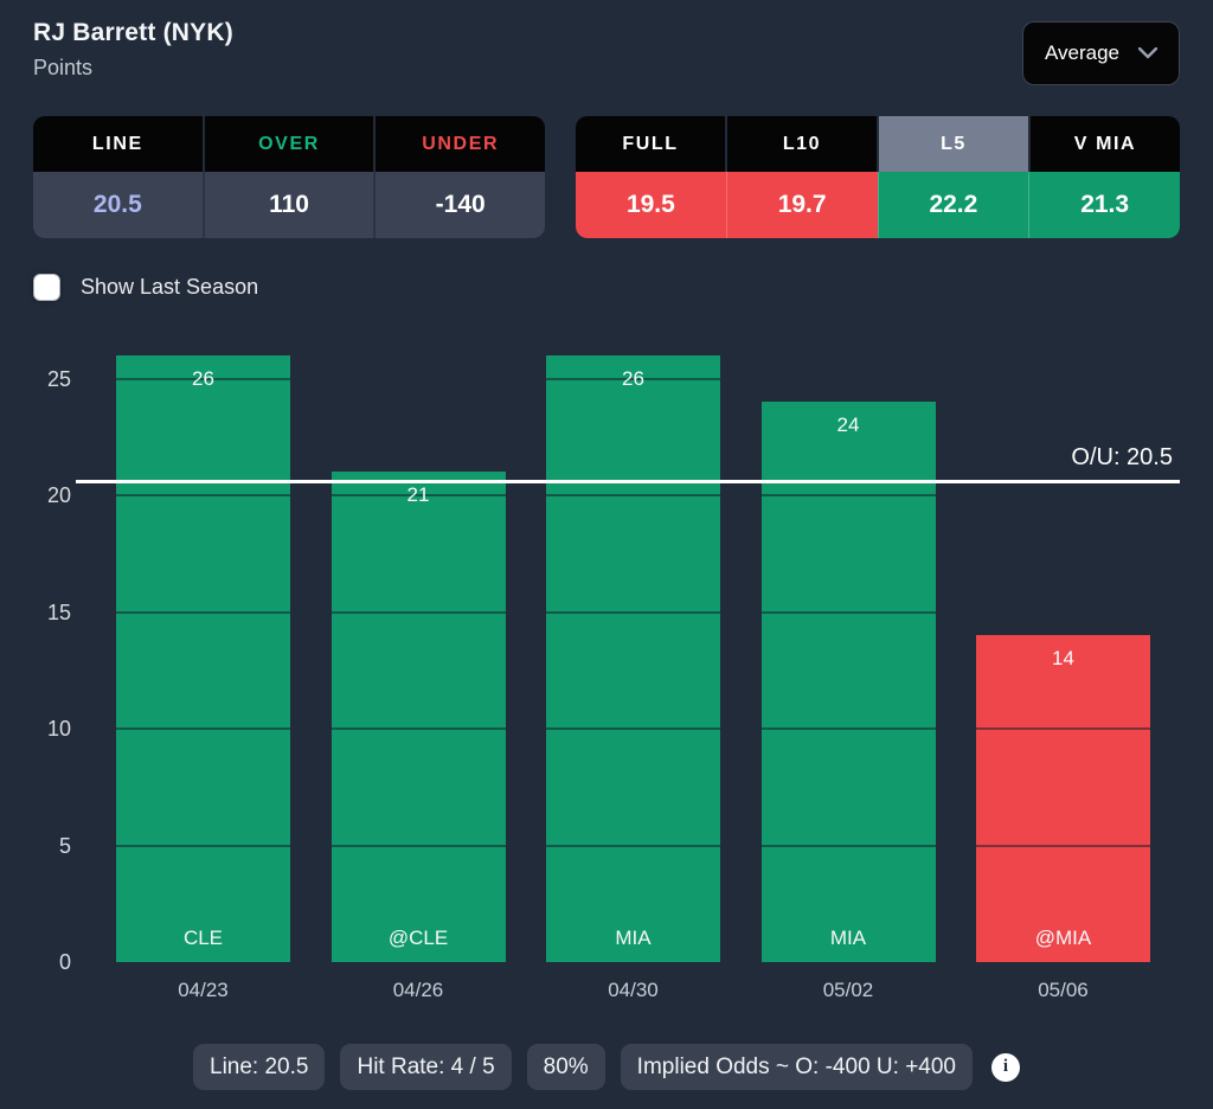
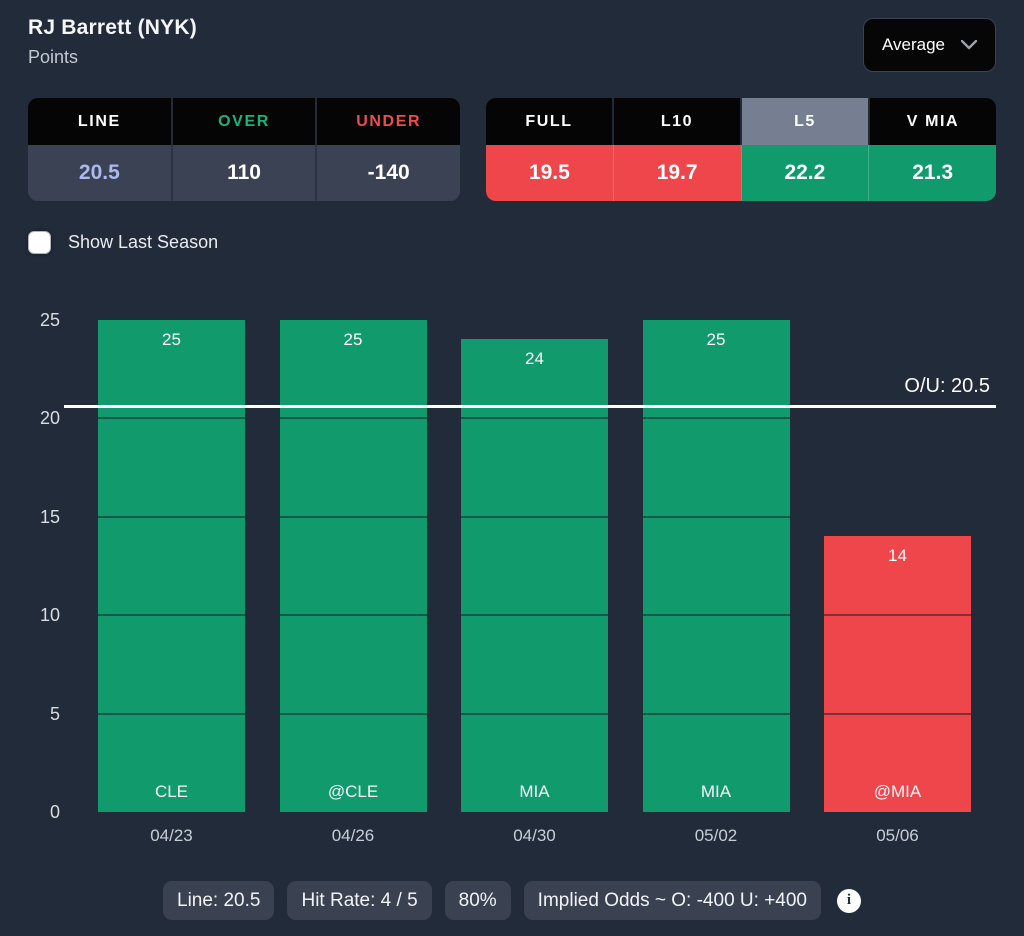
04/23: 26 -> 25
04/26: 21 -> 25
04/30: 26 -> 24
05/02: 24 -> 25
